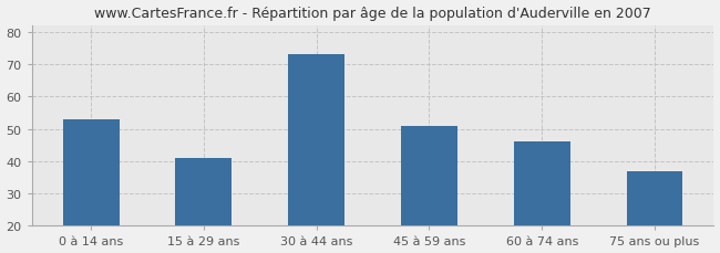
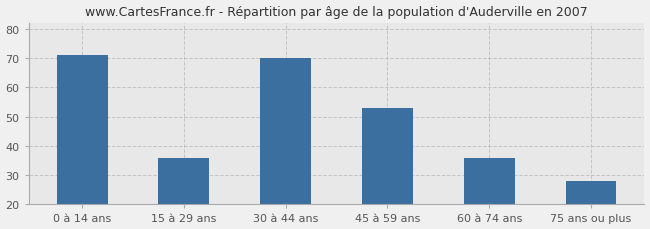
0 à 14 ans: 53 -> 71
15 à 29 ans: 41 -> 36
30 à 44 ans: 73 -> 70
45 à 59 ans: 51 -> 53
60 à 74 ans: 46 -> 36
75 ans ou plus: 37 -> 28
